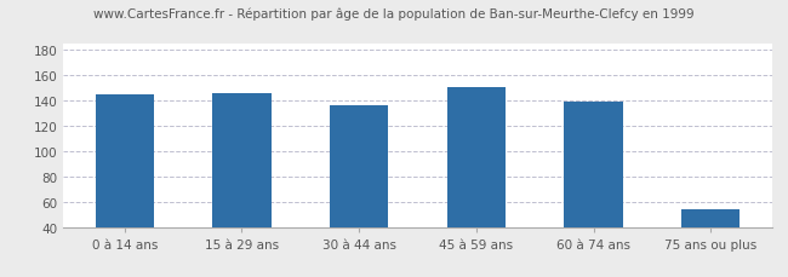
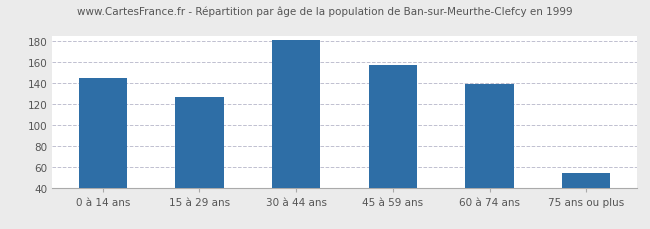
15 à 29 ans: 146 -> 127
30 à 44 ans: 136 -> 181
45 à 59 ans: 150 -> 157
